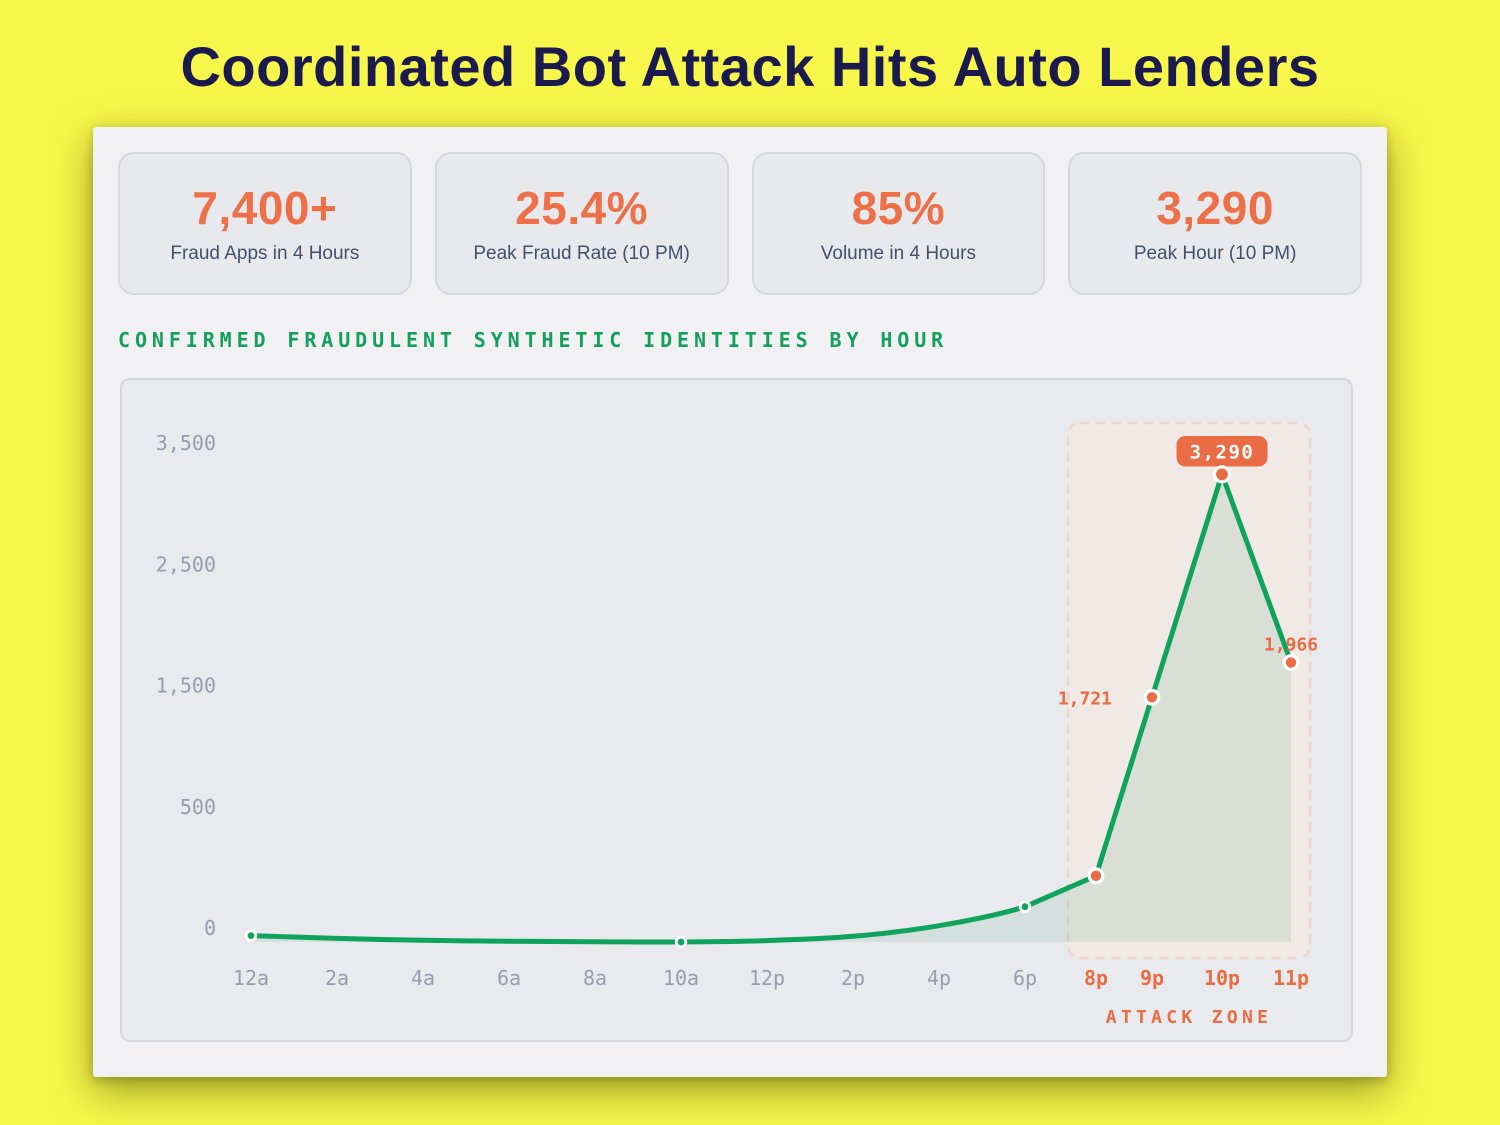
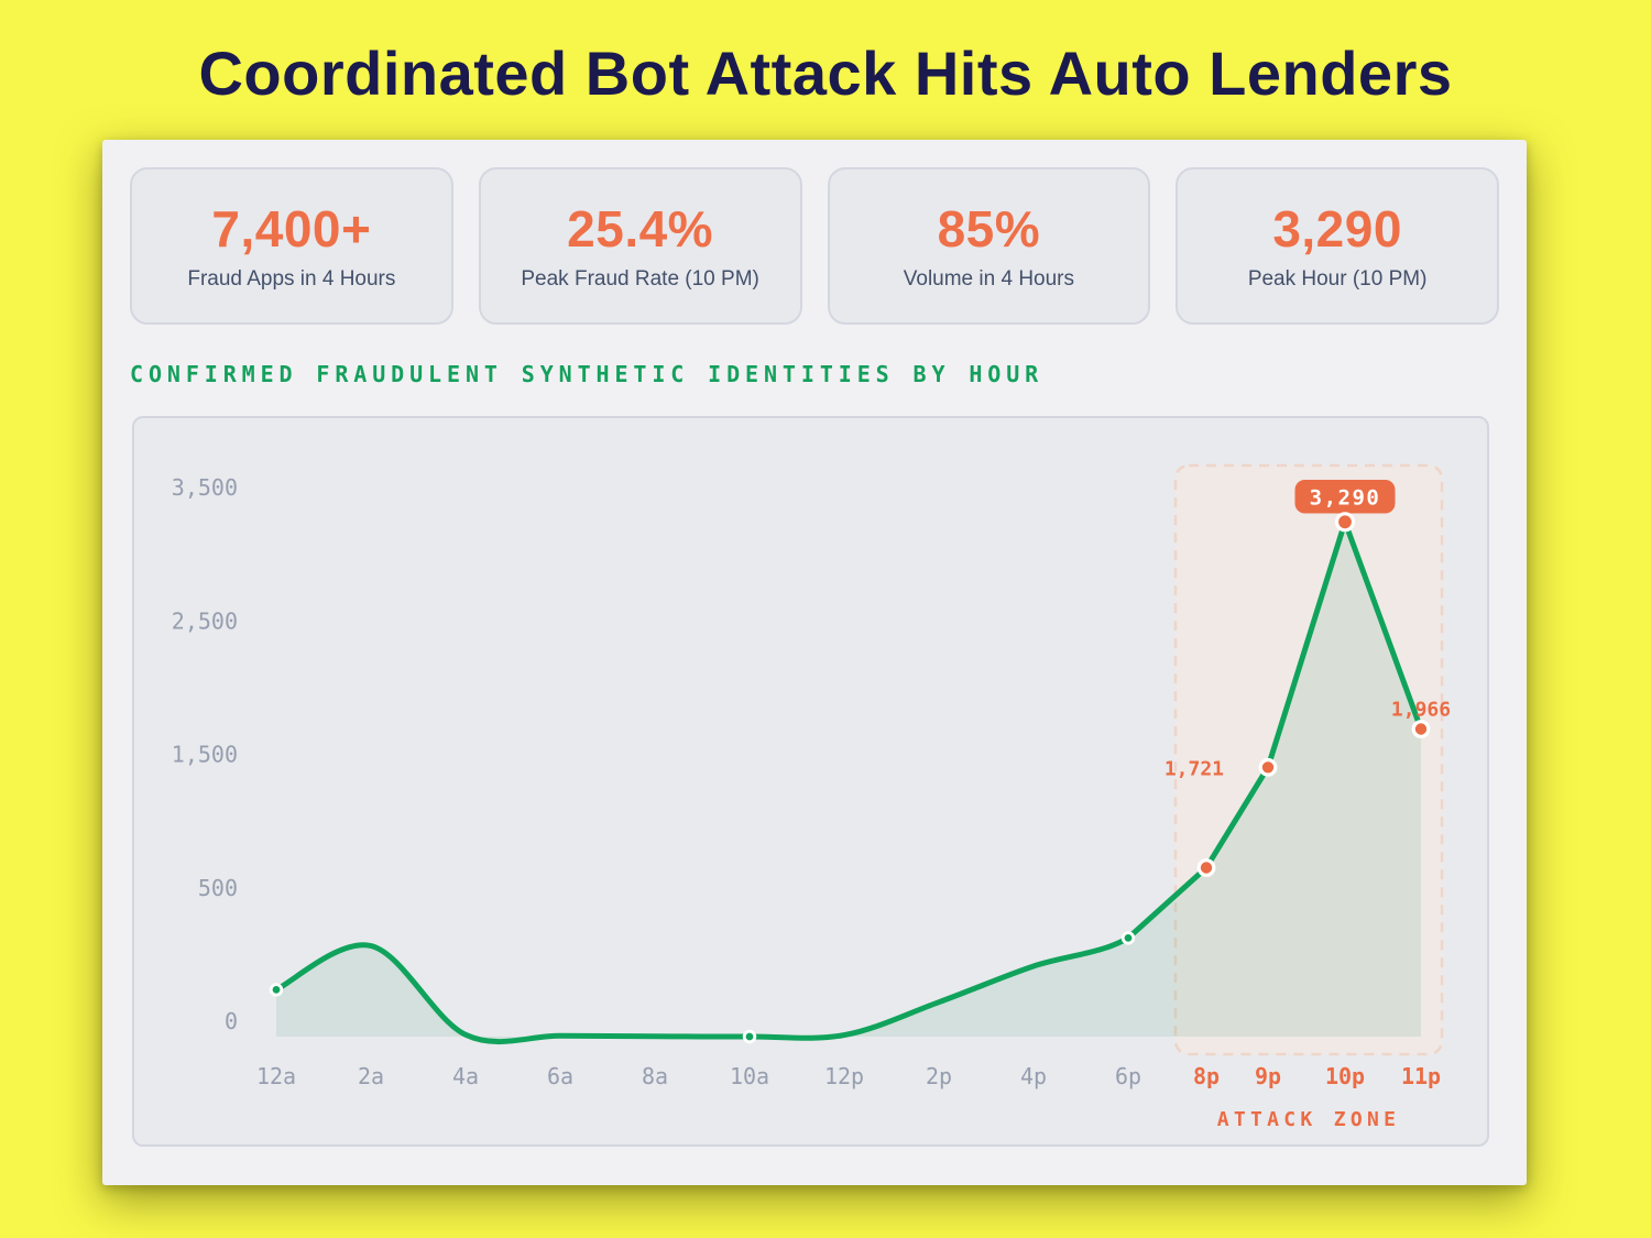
12a: 40 -> 300
2a: 20 -> 580
2p: 40 -> 220
4p: 120 -> 450
6p: 250 -> 630
8p: 470 -> 1080
